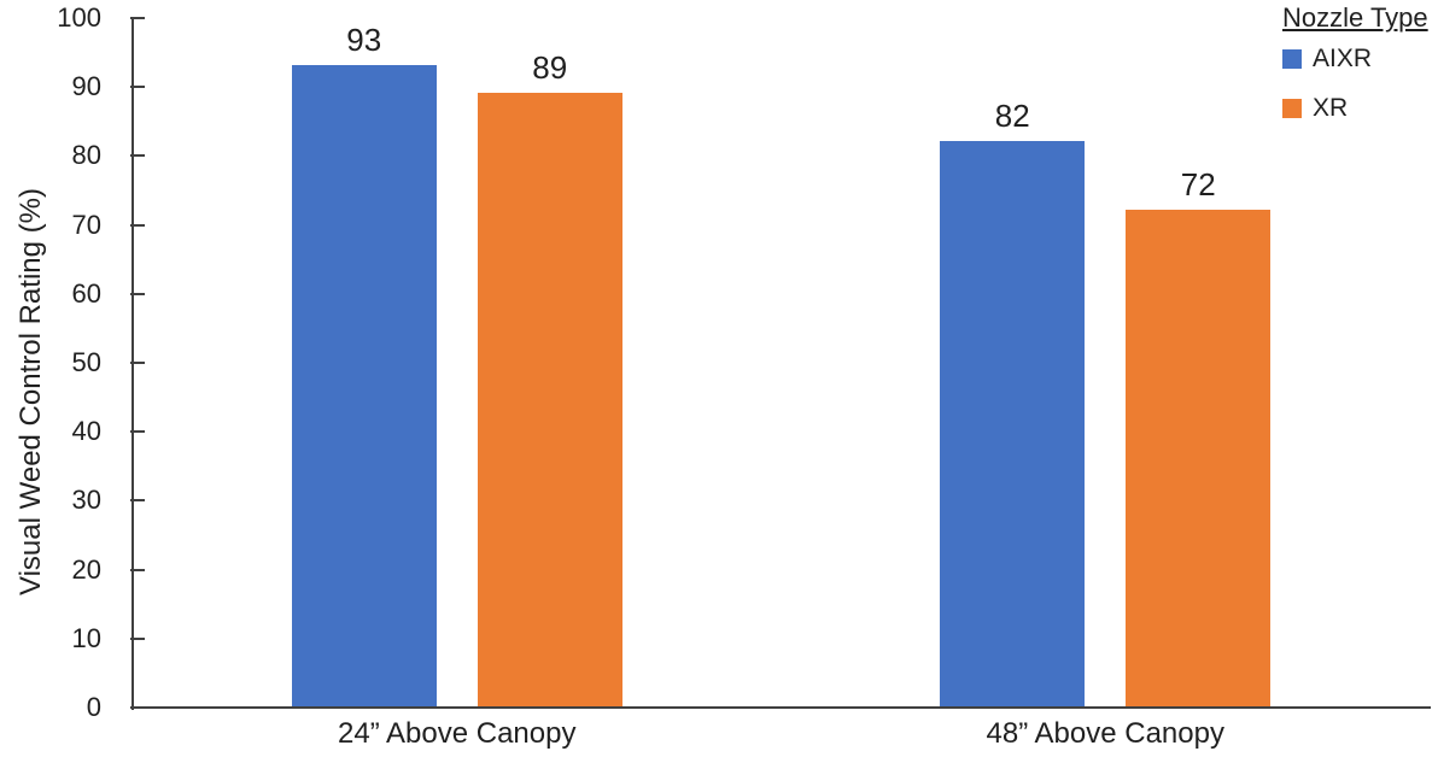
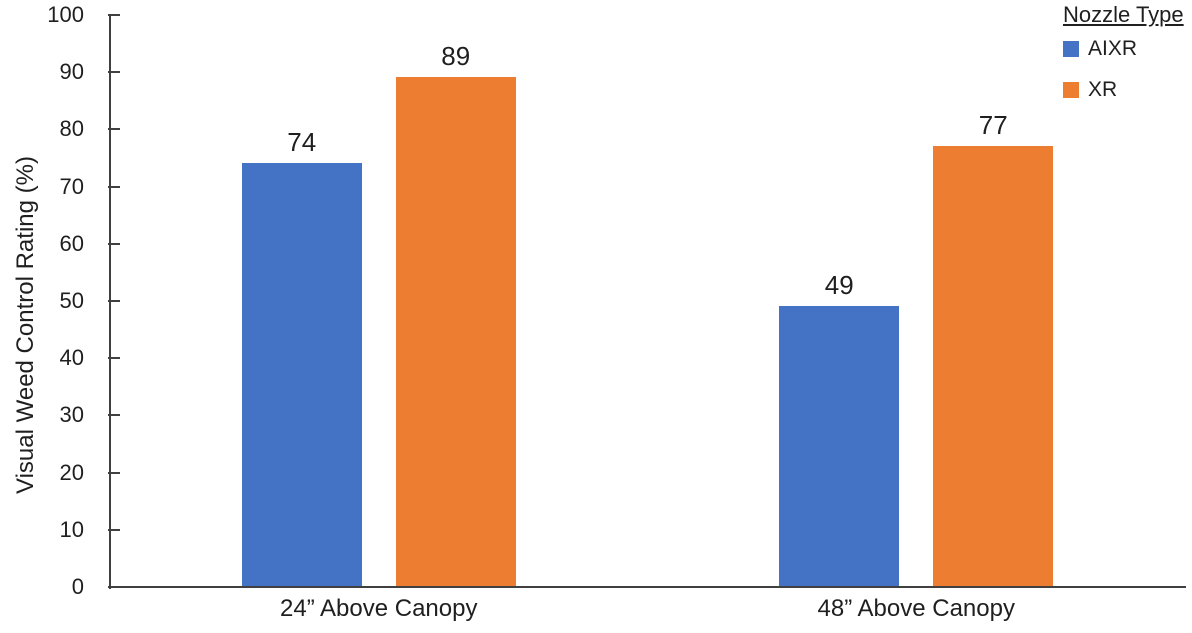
AIXR/24” Above Canopy: 93 -> 74
AIXR/48” Above Canopy: 82 -> 49
XR/48” Above Canopy: 72 -> 77
